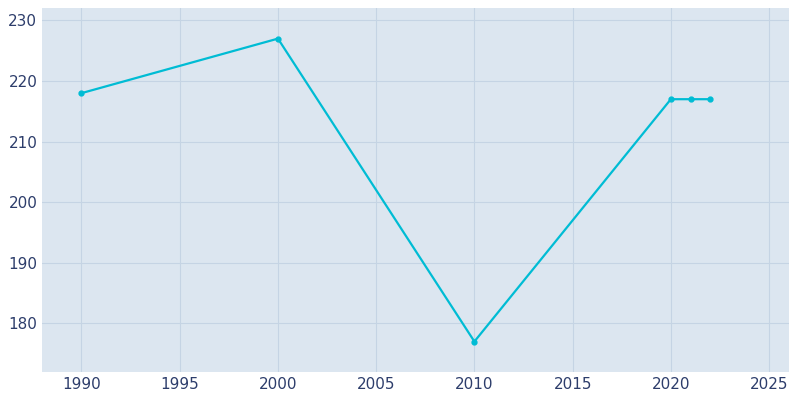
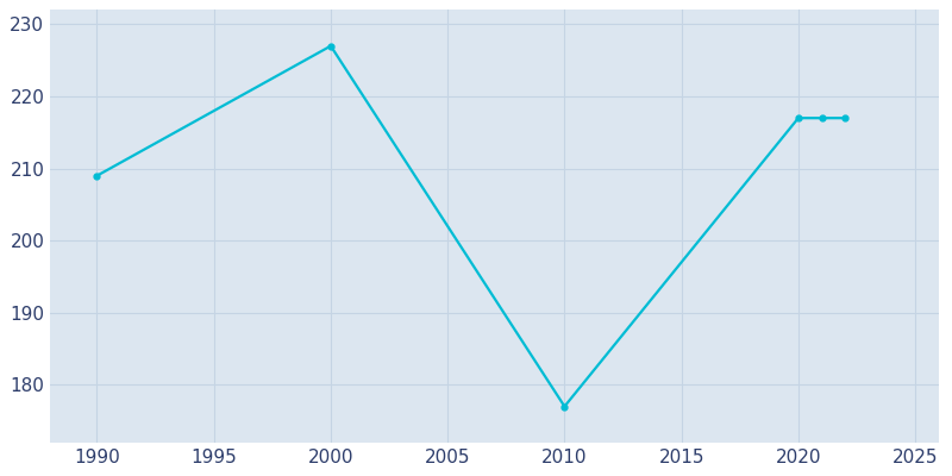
1990: 218 -> 209
